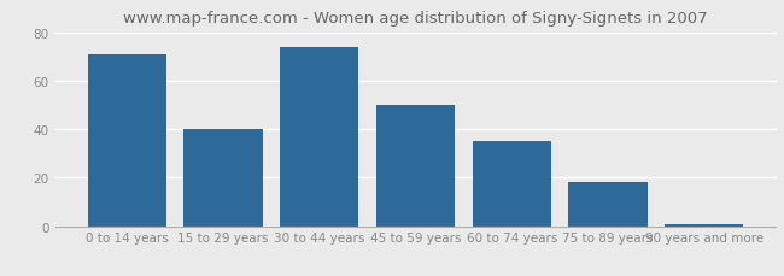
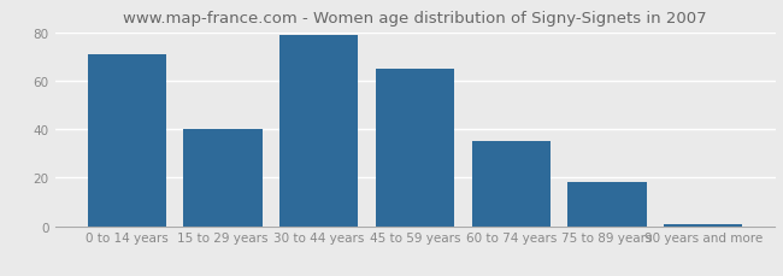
30 to 44 years: 74 -> 79
45 to 59 years: 50 -> 65
